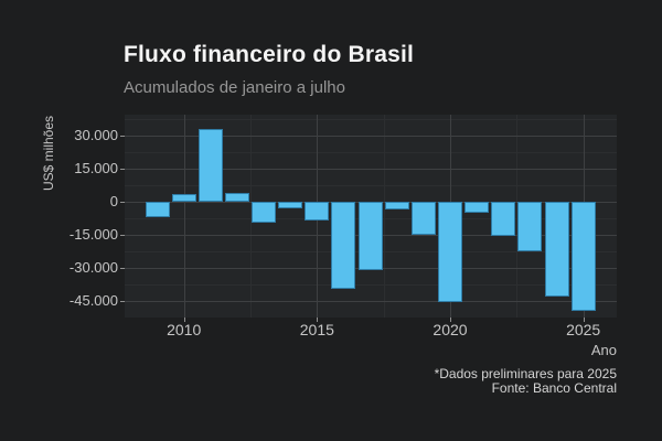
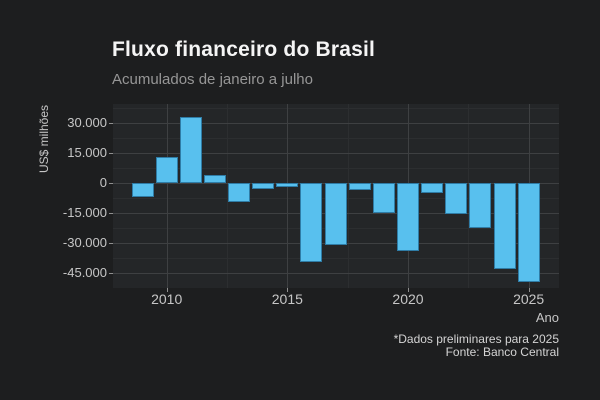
2010: 4000 -> 13000
2015: -8000 -> -2000
2020: -45000 -> -34000
